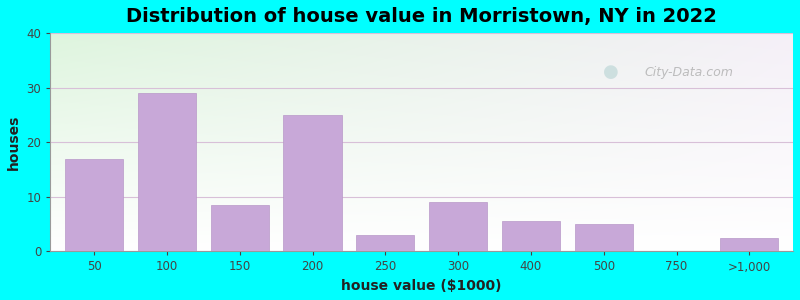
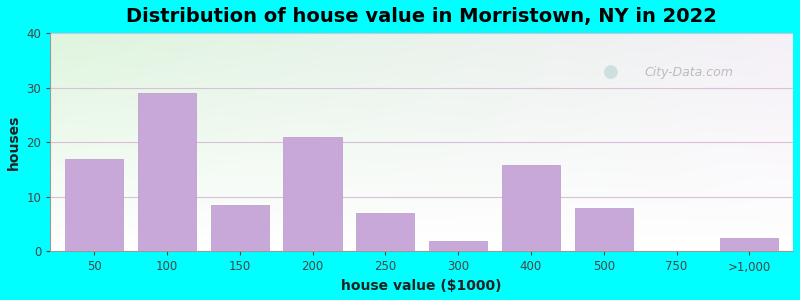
200: 25.0 -> 21.0
250: 3.0 -> 7.0
300: 9.0 -> 2.0
400: 5.5 -> 15.8
500: 5.0 -> 8.0
